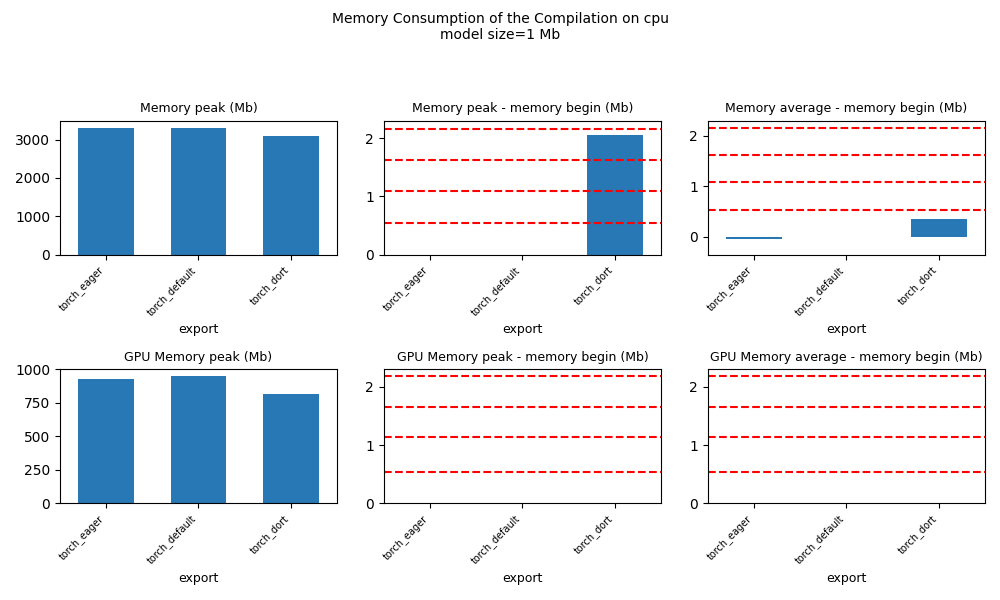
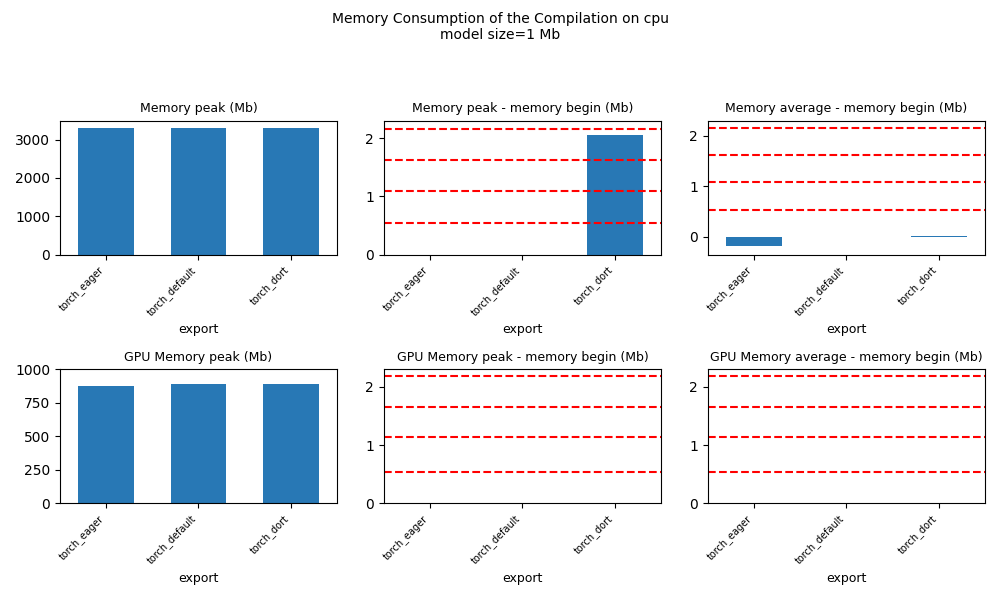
Memory peak (Mb)/torch_dort: 3100 -> 3300
Memory average - memory begin (Mb)/torch_eager: -0.04 -> -0.19
Memory average - memory begin (Mb)/torch_dort: 0.36 -> 0.02
GPU Memory peak (Mb)/torch_eager: 930 -> 880
GPU Memory peak (Mb)/torch_default: 950 -> 900
GPU Memory peak (Mb)/torch_dort: 820 -> 900
